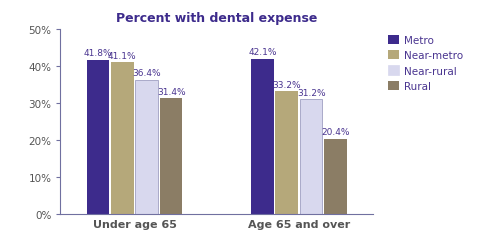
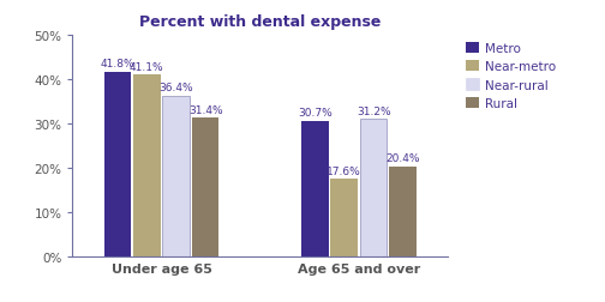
Metro/Age 65 and over: 42.1% -> 30.7%
Near-metro/Age 65 and over: 33.2% -> 17.6%
